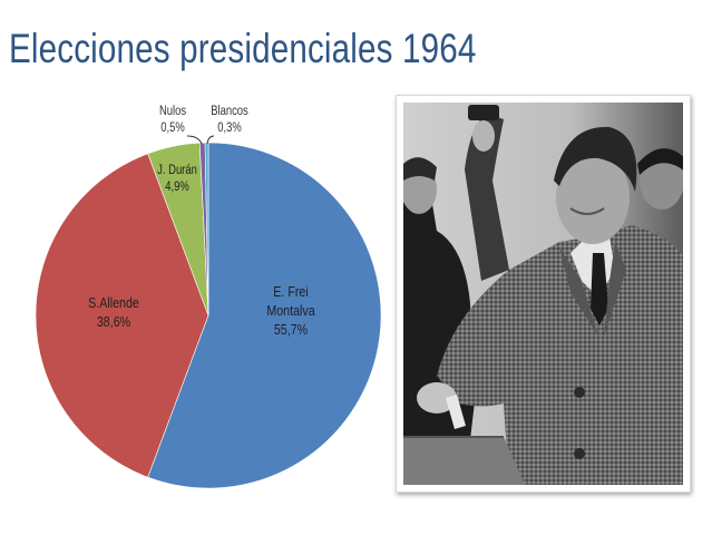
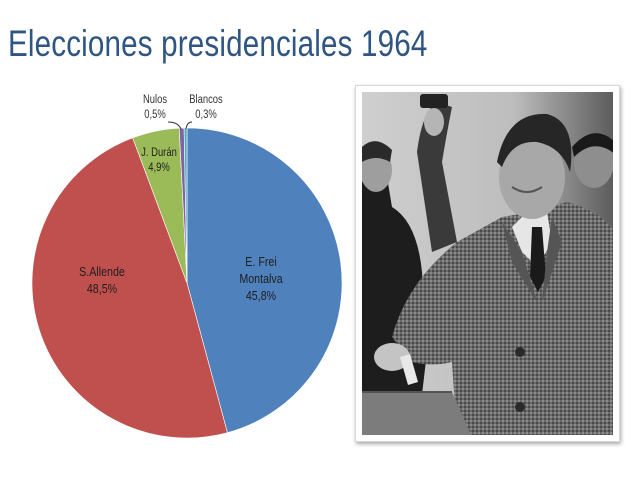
E. Frei Montalva: 55,7% -> 45,8%
S. Allende: 38,6% -> 48,5%
